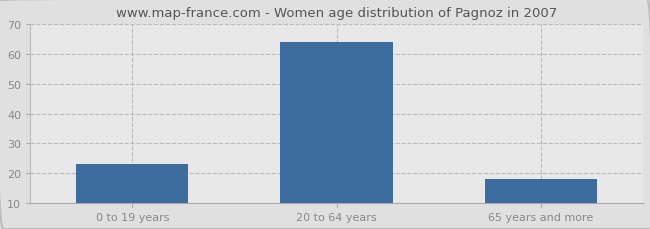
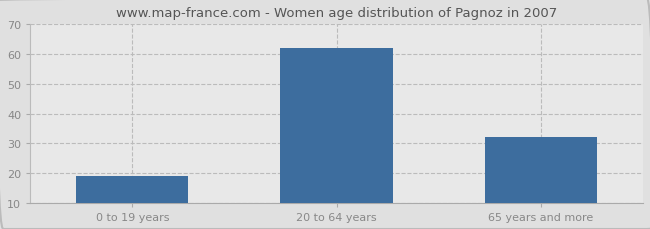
0 to 19 years: 23 -> 19
20 to 64 years: 64 -> 62
65 years and more: 18 -> 32
